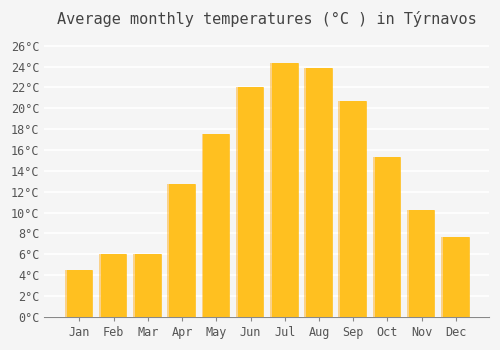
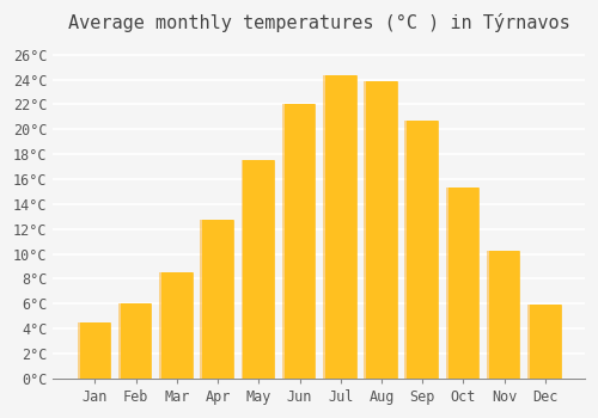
Mar: 6.0°C -> 8.5°C
Dec: 7.7°C -> 5.9°C
